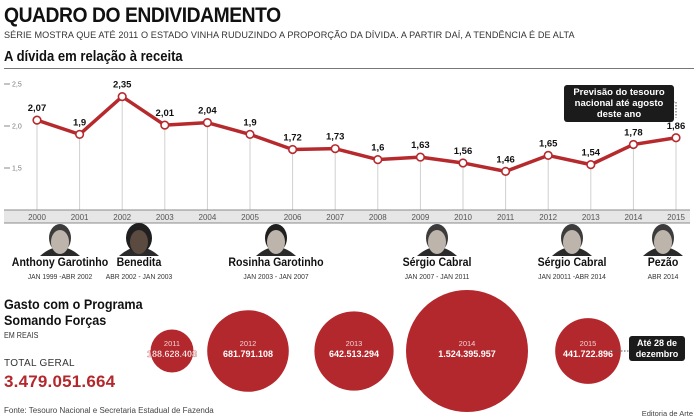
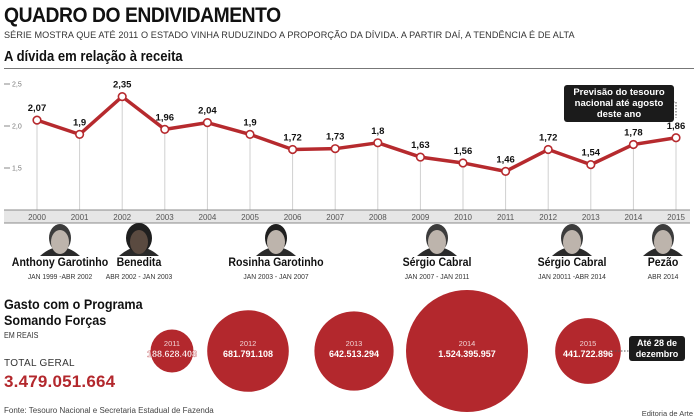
A dívida em relação à receita/2003: 2,01 -> 1,96
A dívida em relação à receita/2008: 1,6 -> 1,8
A dívida em relação à receita/2012: 1,65 -> 1,72
